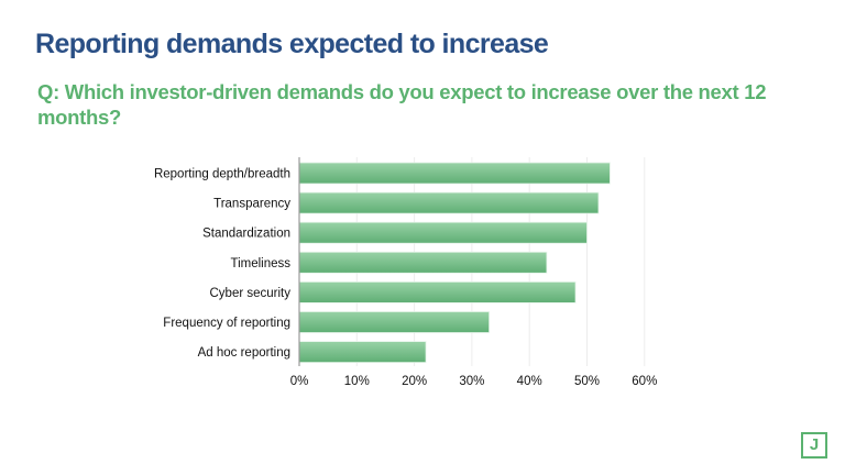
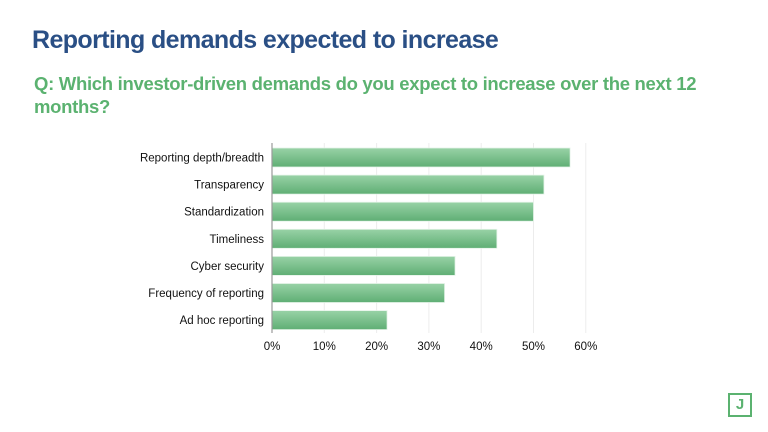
Reporting depth/breadth: 54% -> 57%
Cyber security: 48% -> 35%
